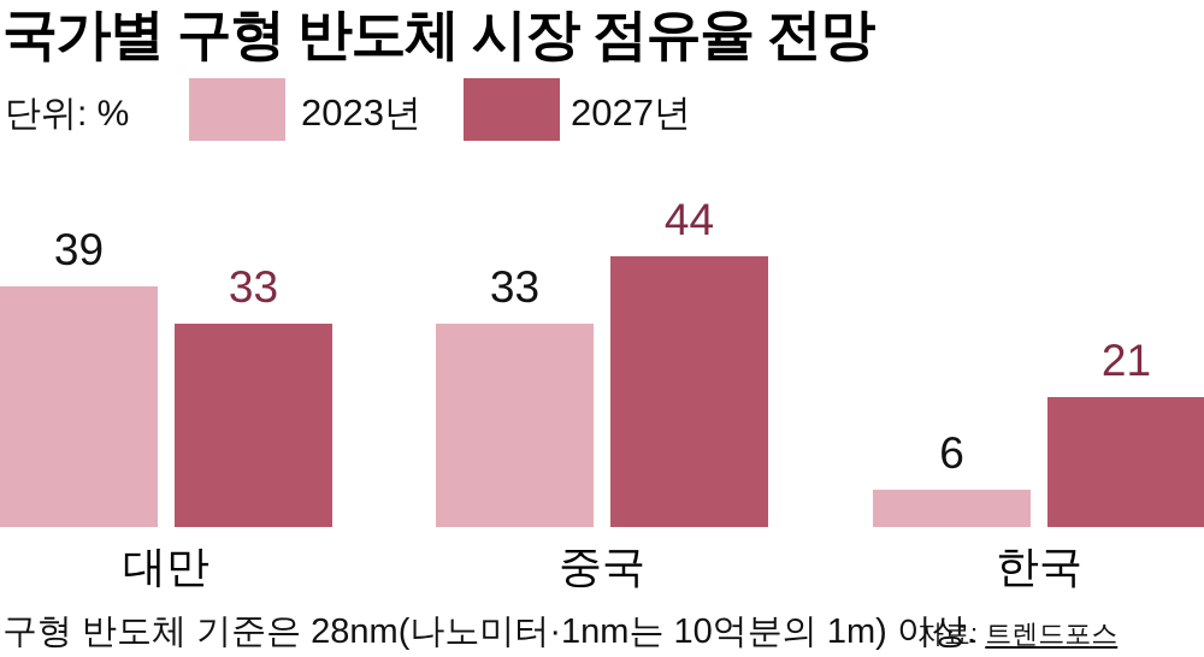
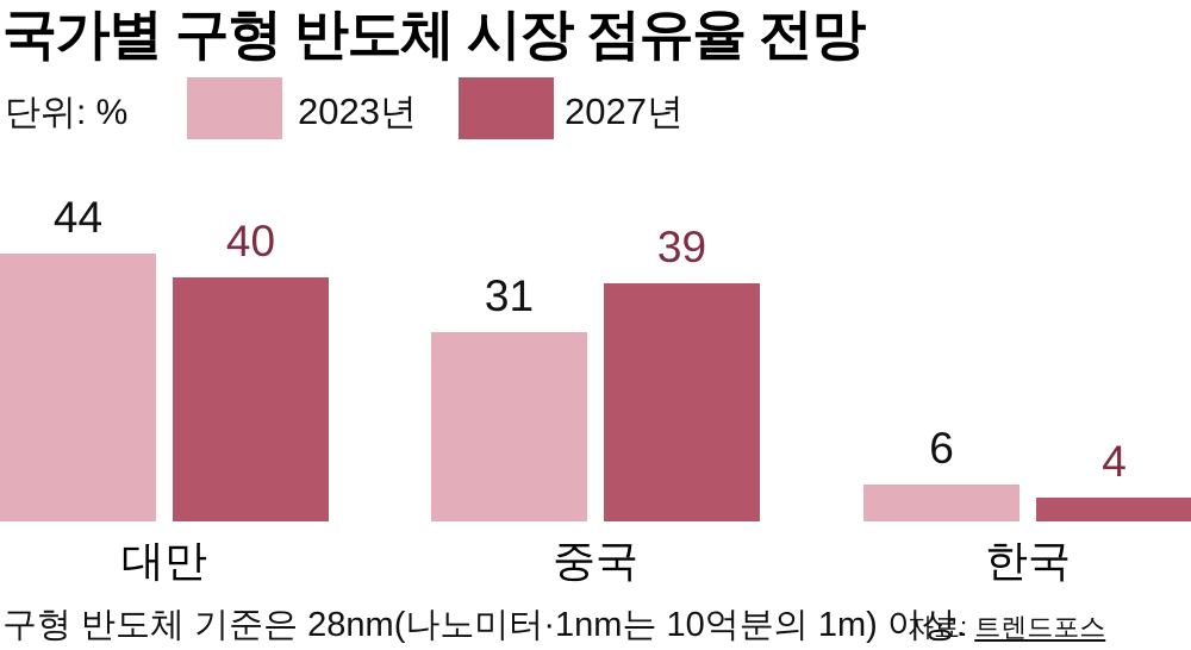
2023년/대만: 39 -> 44
2027년/대만: 33 -> 40
2023년/중국: 33 -> 31
2027년/중국: 44 -> 39
2027년/한국: 21 -> 4
